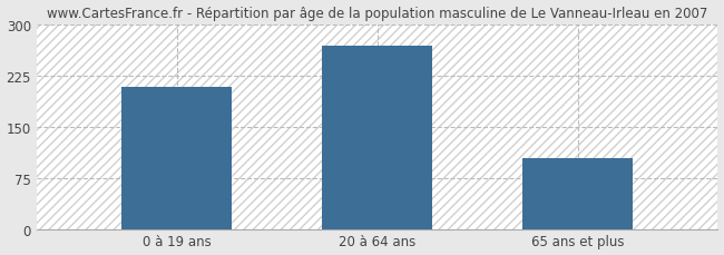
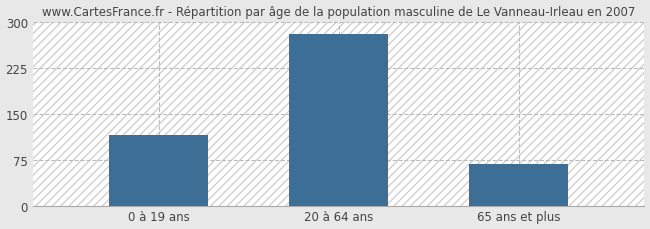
0 à 19 ans: 208 -> 115
20 à 64 ans: 268 -> 280
65 ans et plus: 104 -> 68
